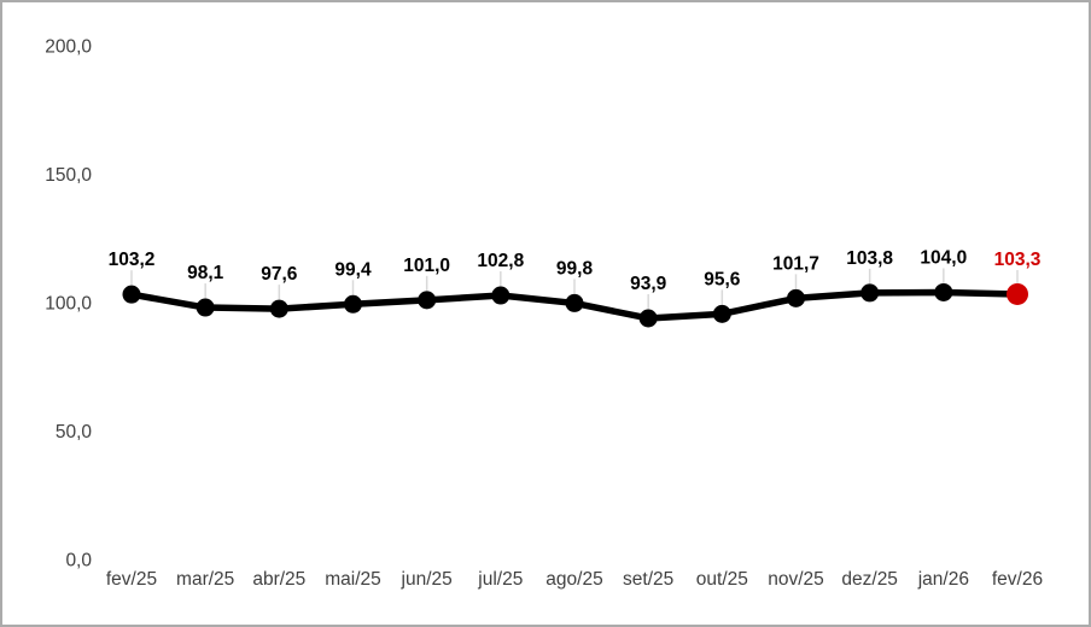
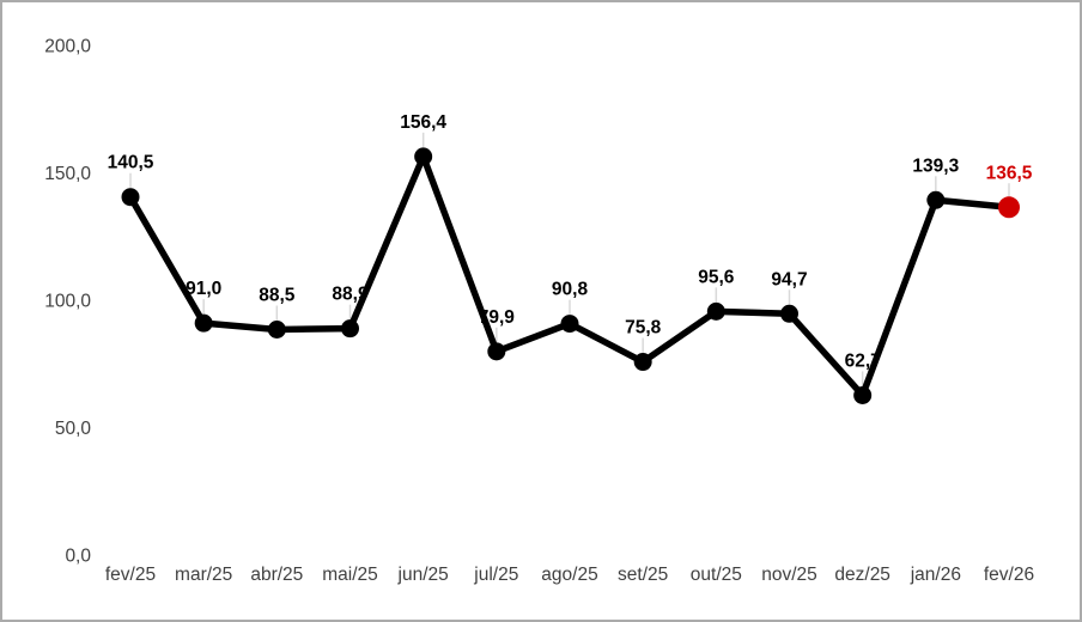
fev/25: 103,2 -> 140,5
mar/25: 98,1 -> 91,0
abr/25: 97,6 -> 88,5
mai/25: 99,4 -> 88,9
jun/25: 101,0 -> 156,4
jul/25: 102,8 -> 79,9
ago/25: 99,8 -> 90,8
set/25: 93,9 -> 75,8
nov/25: 101,7 -> 94,7
dez/25: 103,8 -> 62,7
jan/26: 104,0 -> 139,3
fev/26: 103,3 -> 136,5
